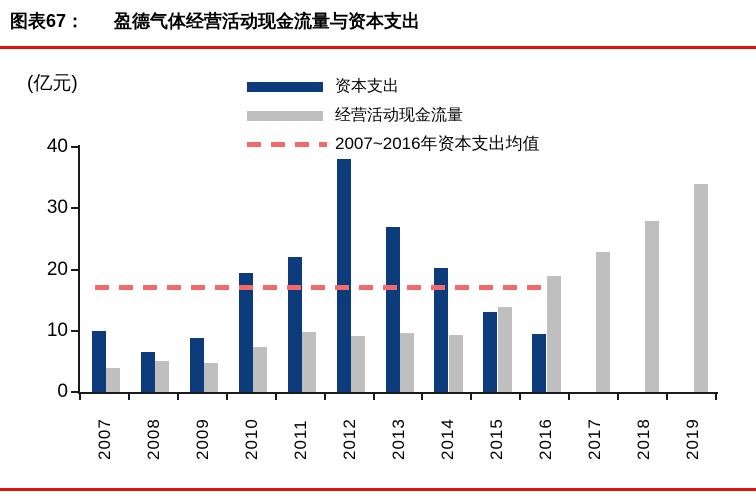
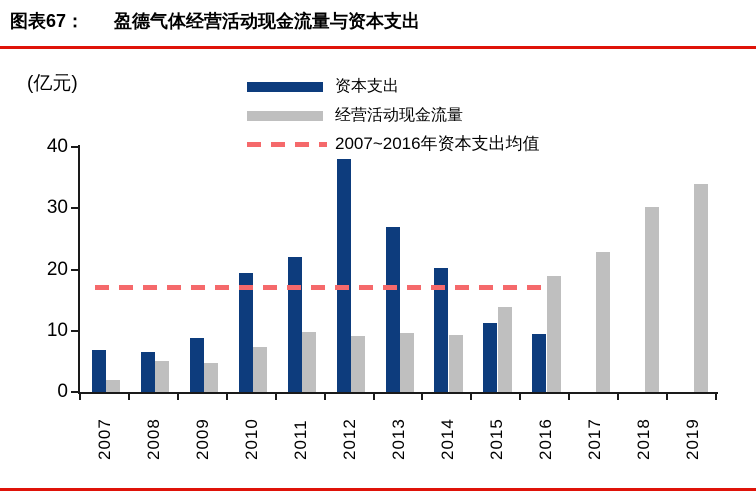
资本支出/2007: 10 -> 7
经营活动现金流量/2007: 4 -> 2
资本支出/2015: 13 -> 11
经营活动现金流量/2018: 28 -> 30
